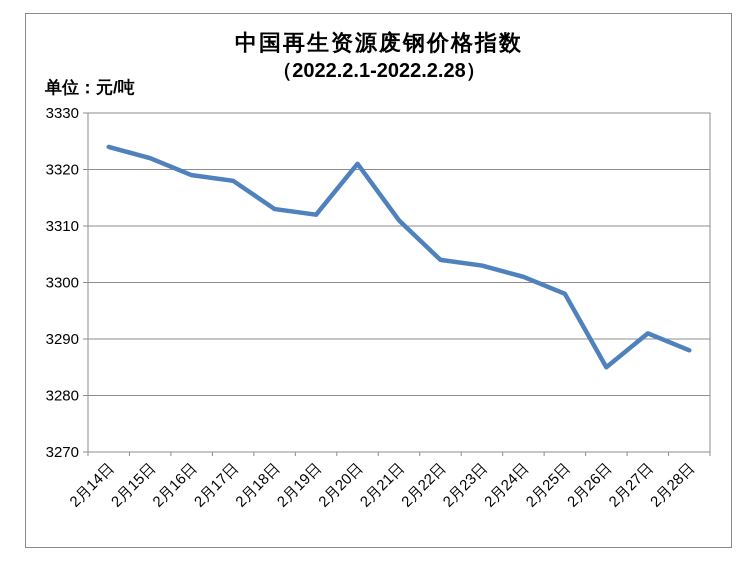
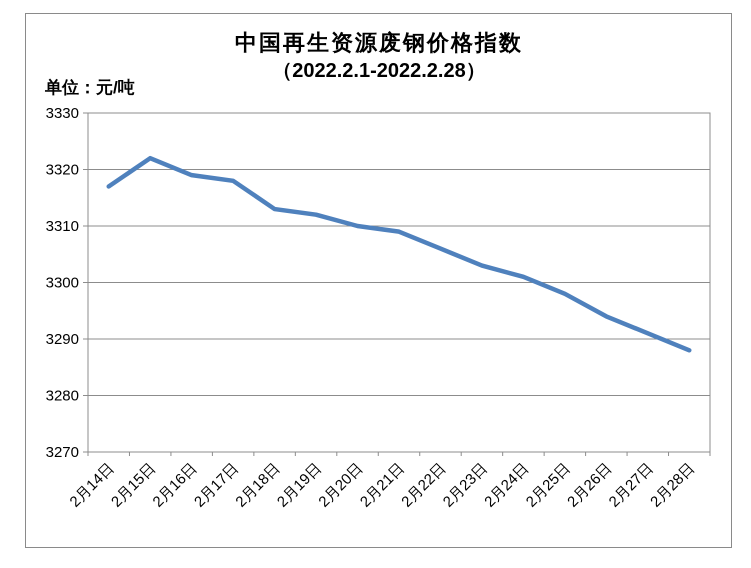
2月14日: 3324 -> 3317
2月20日: 3321 -> 3310
2月21日: 3311 -> 3309
2月22日: 3304 -> 3306
2月26日: 3285 -> 3294
